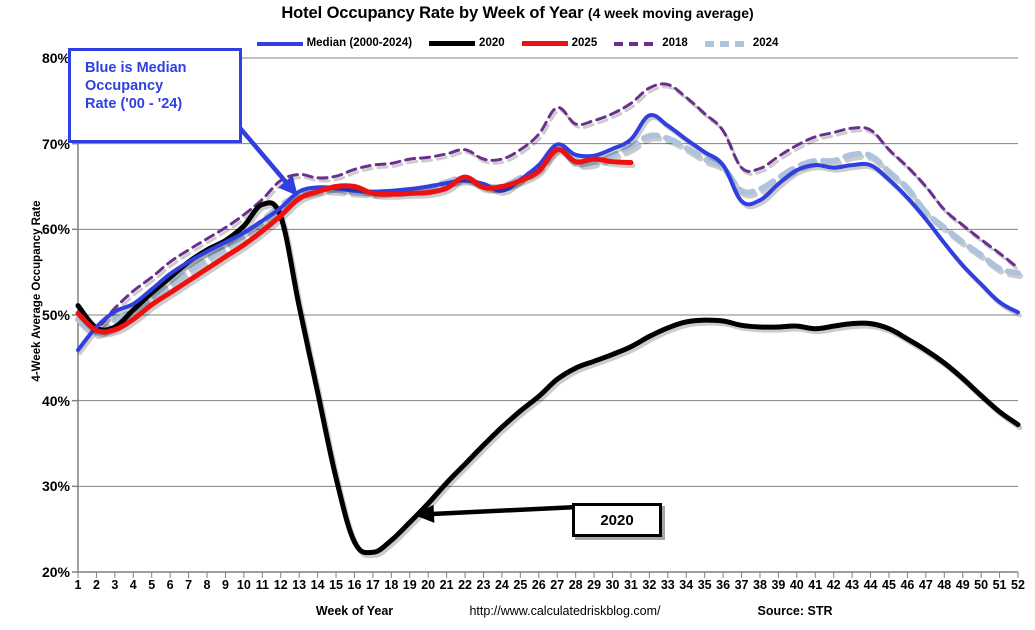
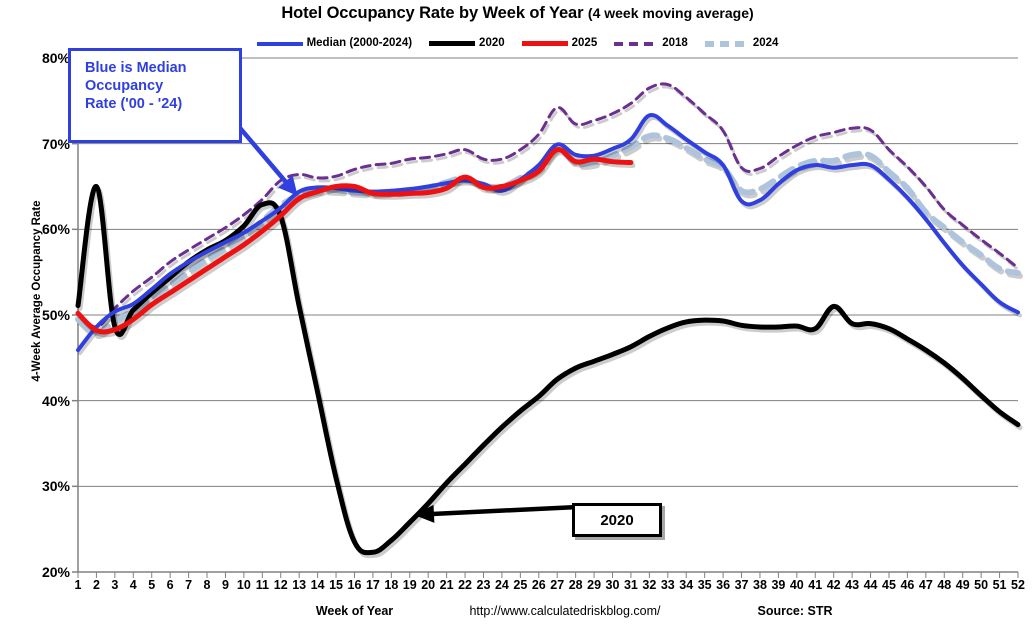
2020/2: 48% -> 65%
2020/42: 49% -> 51%
